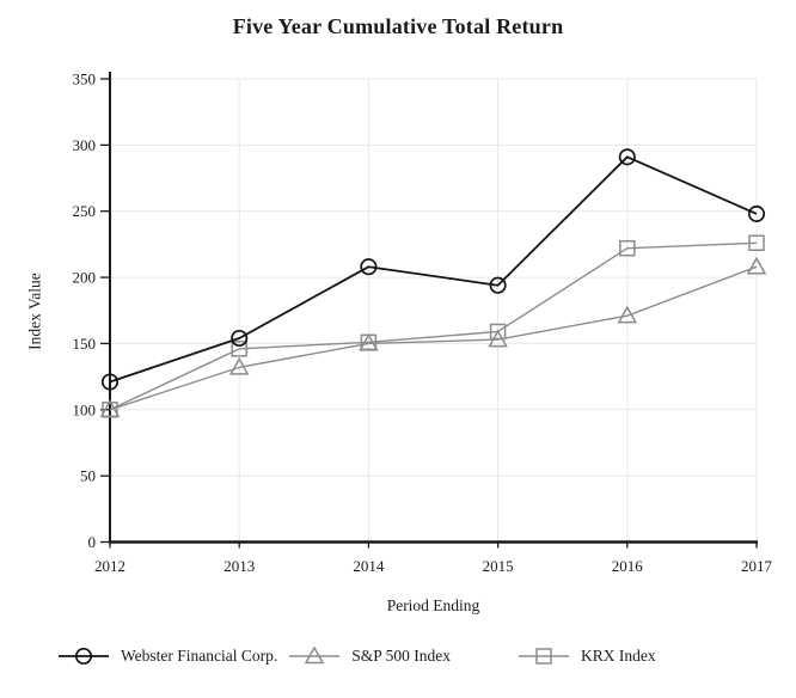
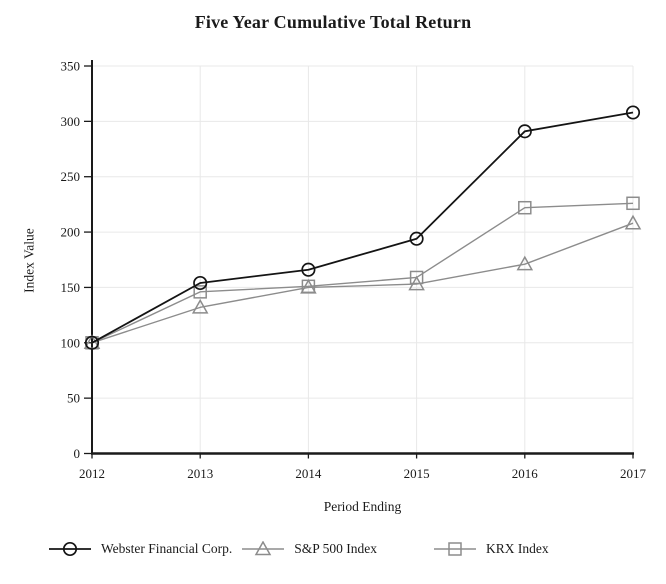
Webster Financial Corp./2012: 121 -> 100
Webster Financial Corp./2014: 208 -> 166
Webster Financial Corp./2017: 248 -> 308
